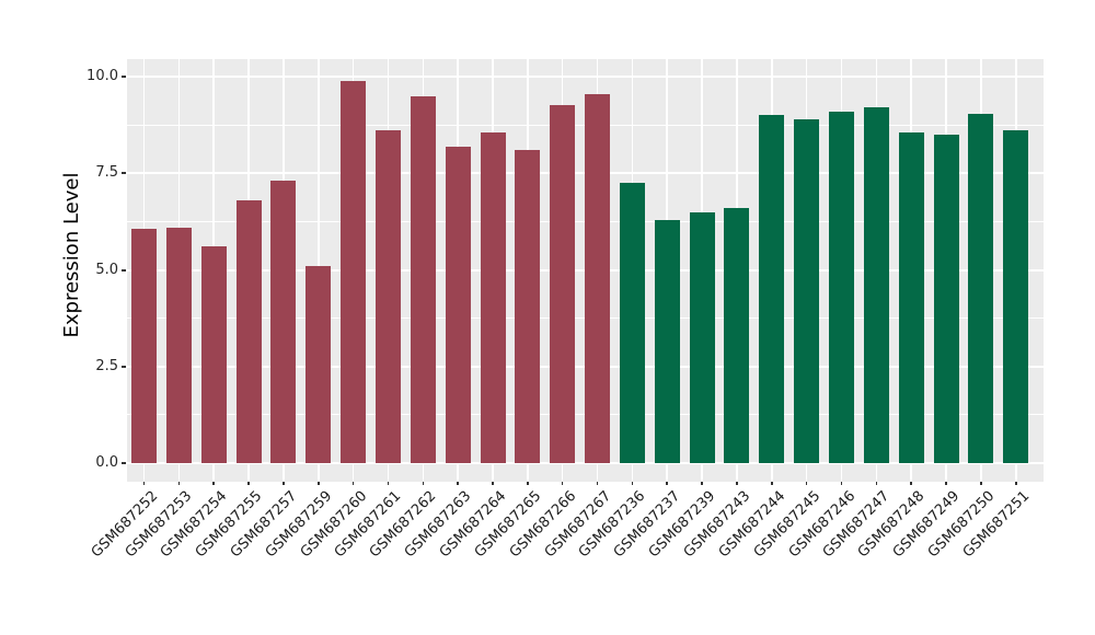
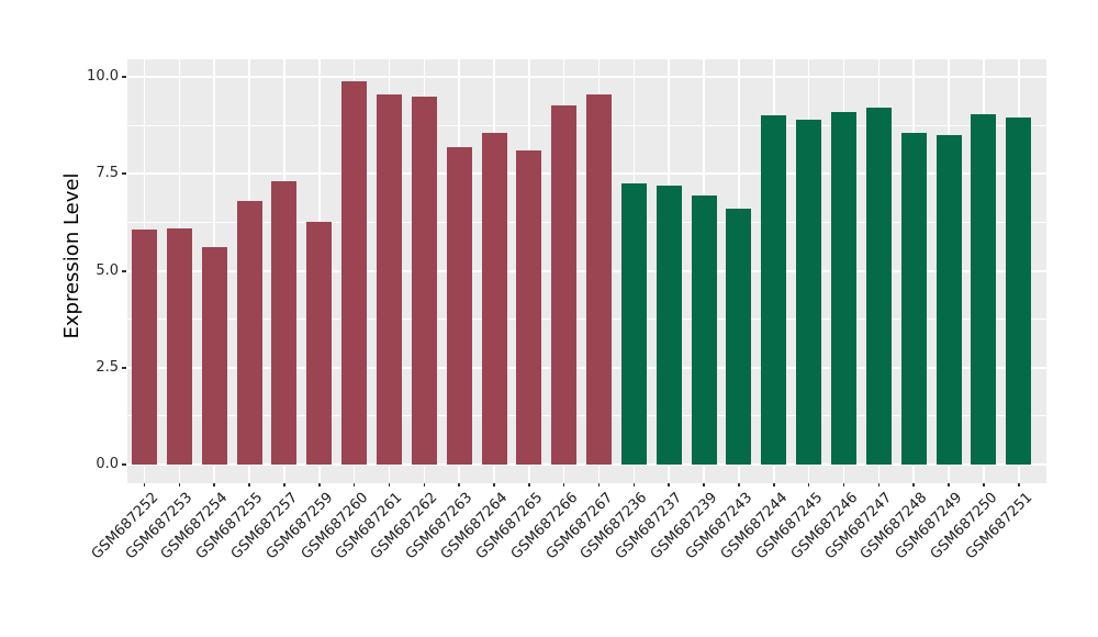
GSM687259: 5.1 -> 6.2
GSM687261: 8.6 -> 9.6
GSM687237: 6.3 -> 7.2
GSM687239: 6.5 -> 7.0
GSM687251: 8.6 -> 8.9
